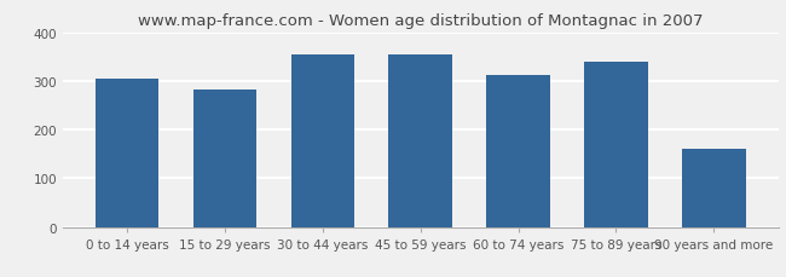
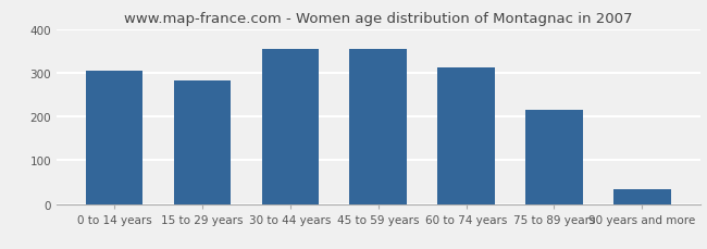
75 to 89 years: 340 -> 216
90 years and more: 160 -> 33
